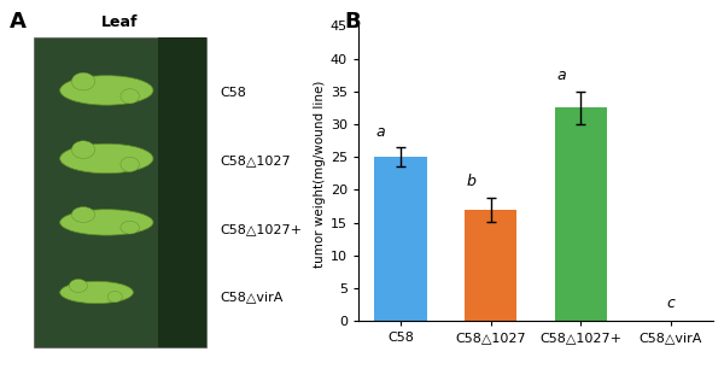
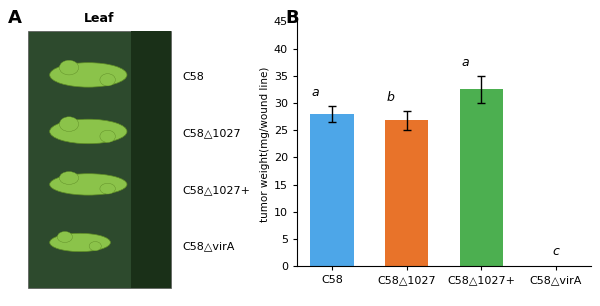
C58: 25.0 -> 28.0
C58△1027: 17.0 -> 26.8
